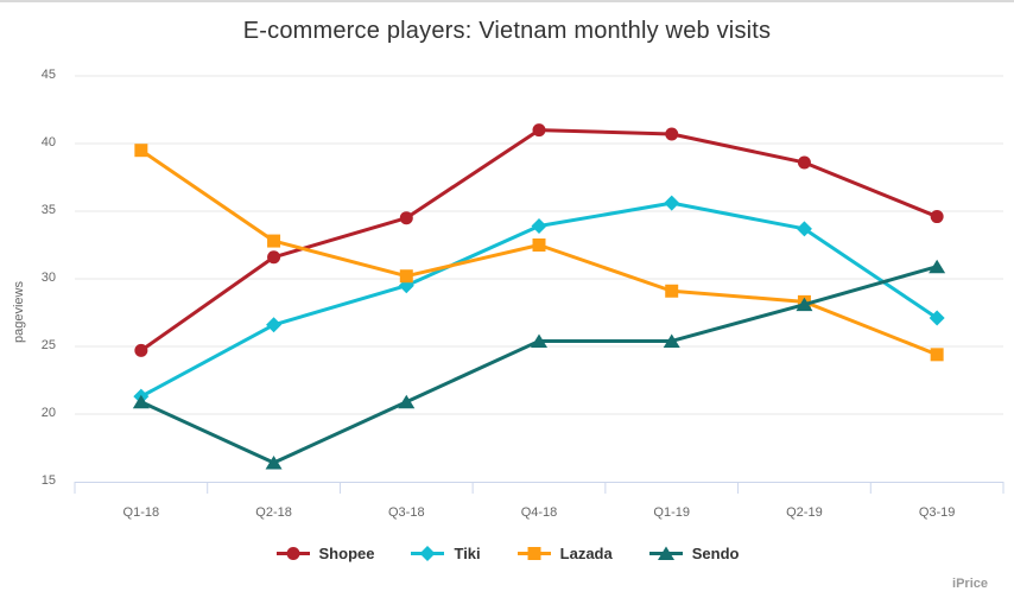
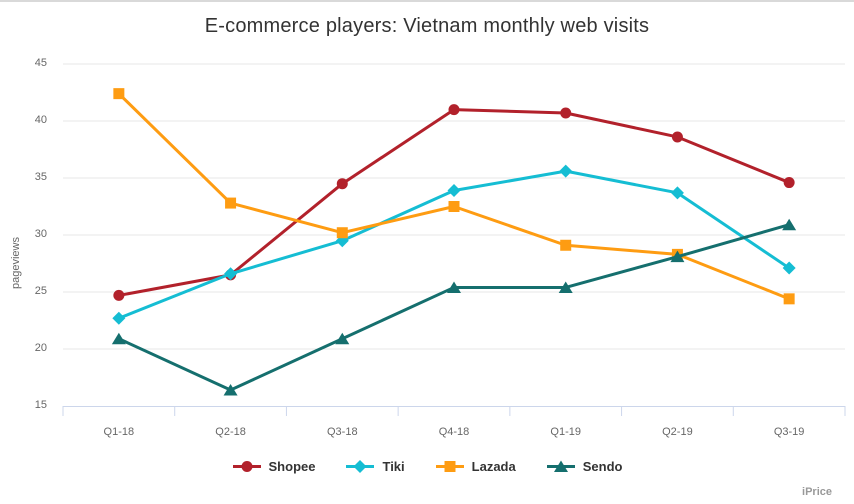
Tiki/Q1-18: 21.3 -> 22.7
Lazada/Q1-18: 39.5 -> 42.4
Shopee/Q2-18: 31.6 -> 26.5
